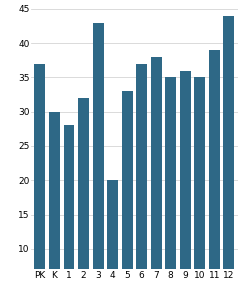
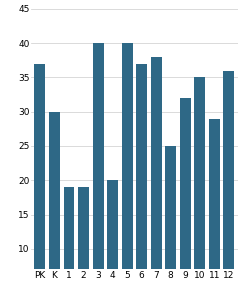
1: 28 -> 19
2: 32 -> 19
3: 43 -> 40
5: 33 -> 40
8: 35 -> 25
9: 36 -> 32
11: 39 -> 29
12: 44 -> 36
